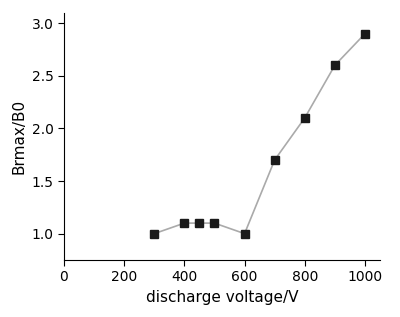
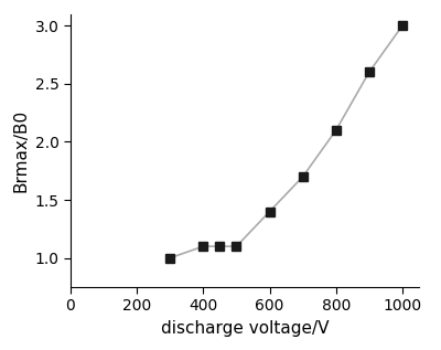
600: 1.0 -> 1.4
1000: 2.9 -> 3.0
